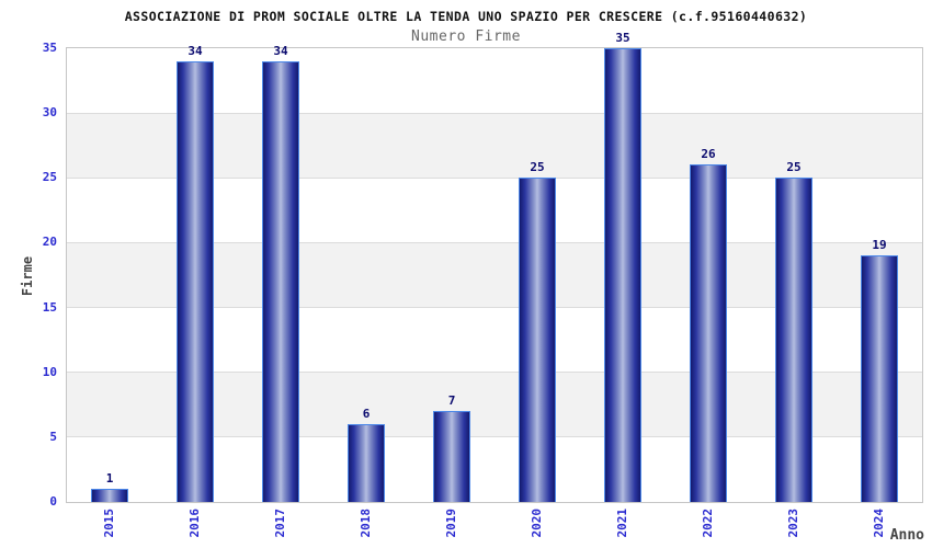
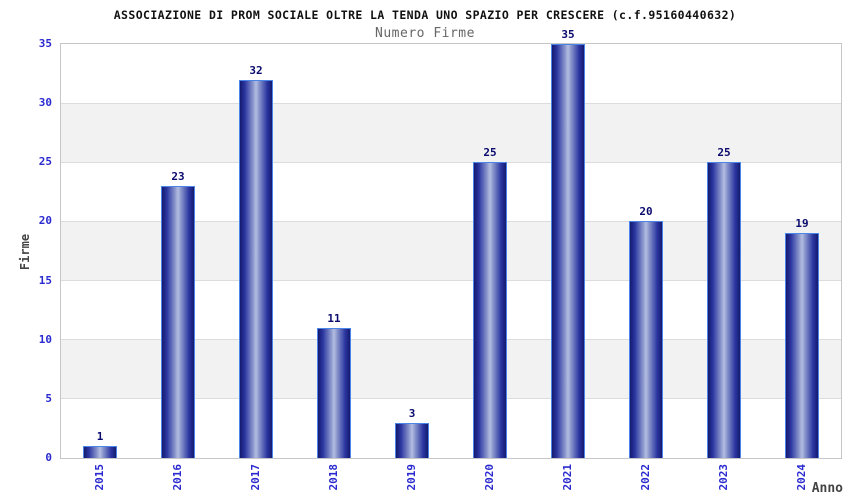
2016: 34 -> 23
2017: 34 -> 32
2018: 6 -> 11
2019: 7 -> 3
2022: 26 -> 20
